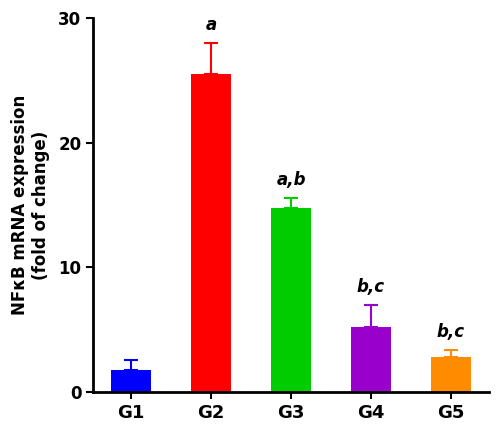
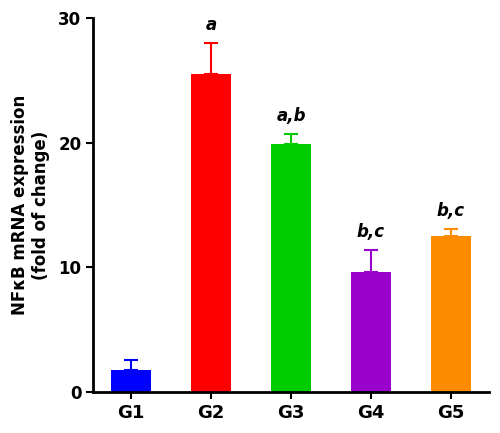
G3: 14.8 -> 19.9
G4: 5.2 -> 9.6
G5: 2.8 -> 12.5
